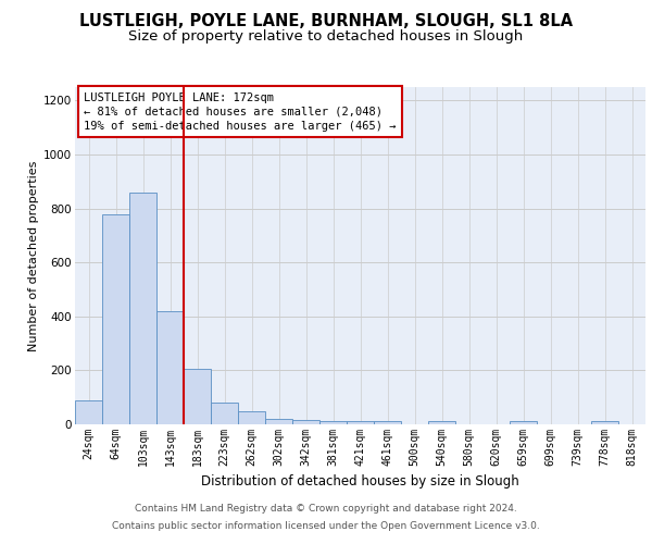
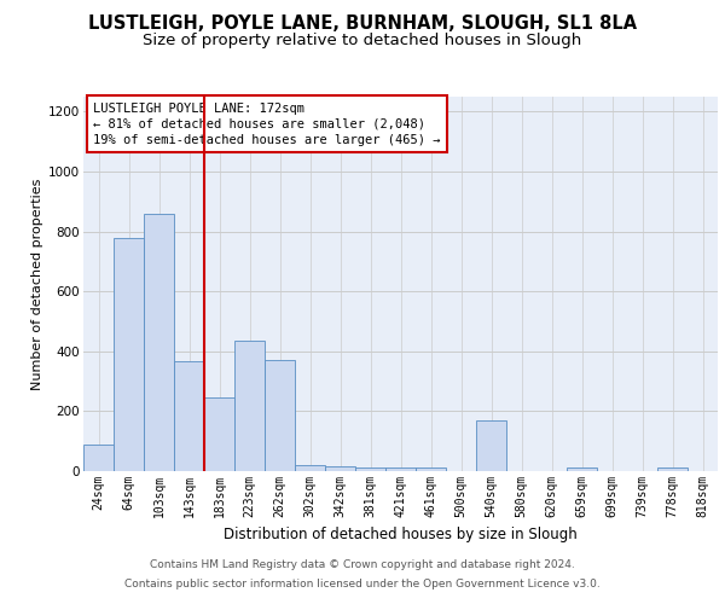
143sqm: 420 -> 365
183sqm: 205 -> 245
223sqm: 80 -> 435
262sqm: 50 -> 370
540sqm: 12 -> 170
